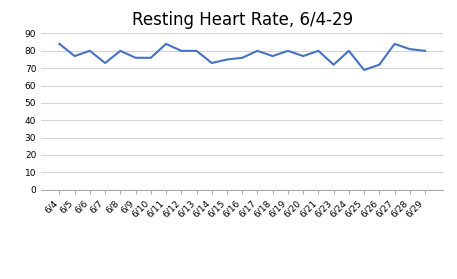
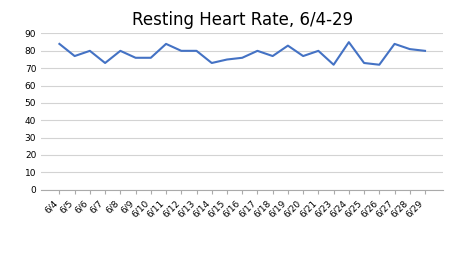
6/19: 80 -> 83
6/24: 80 -> 85
6/25: 69 -> 73
